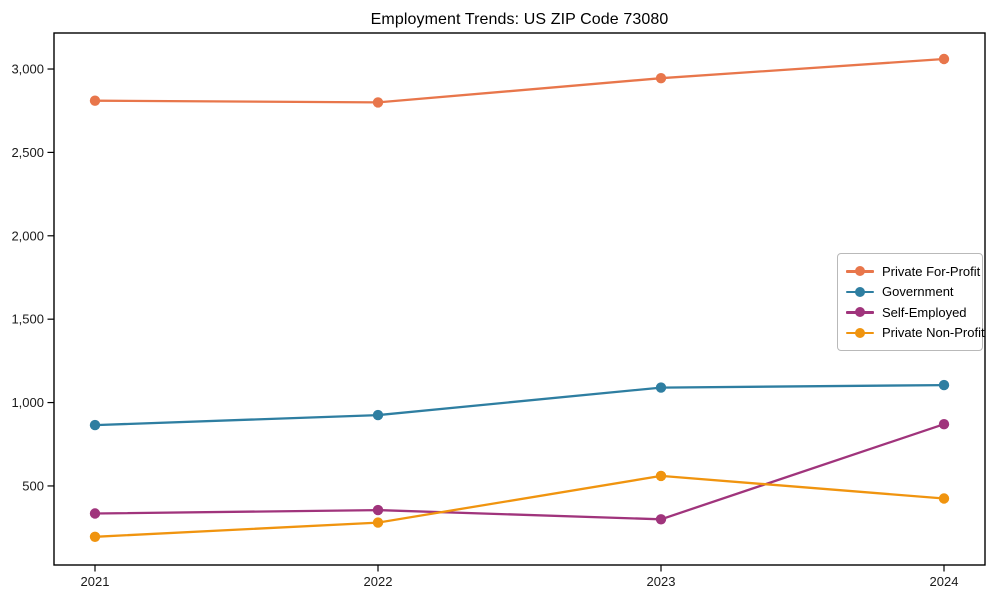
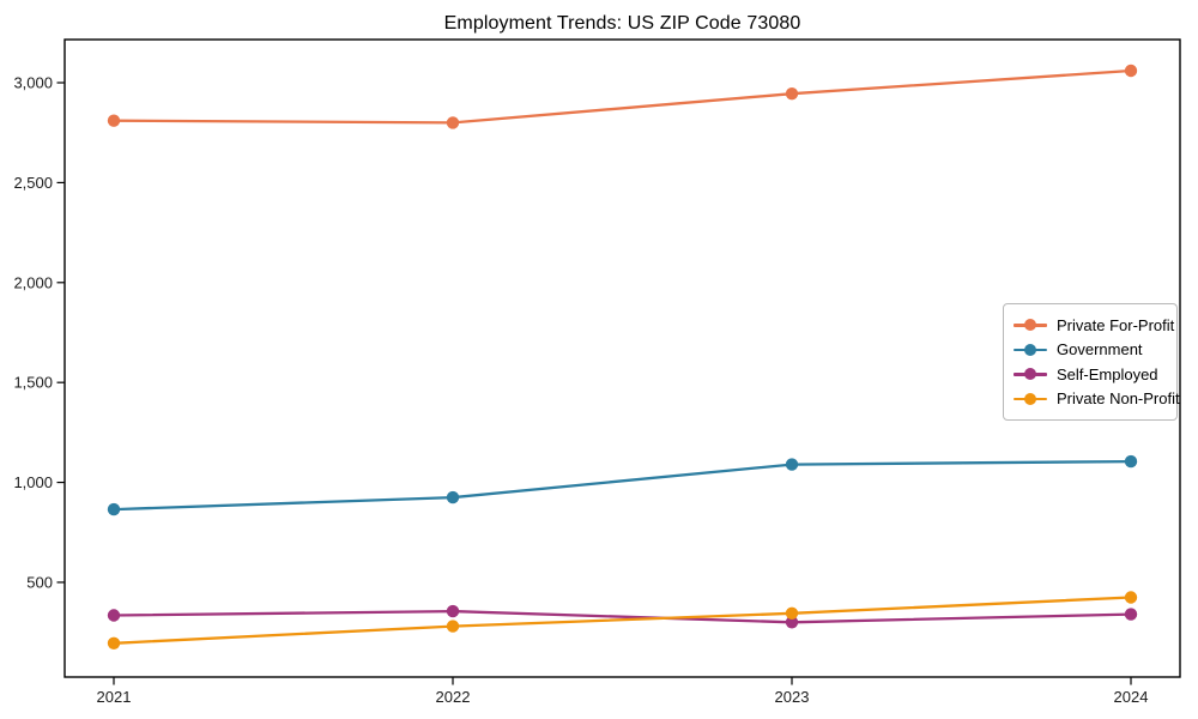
Private Non-Profit/2023: 560 -> 340
Self-Employed/2024: 870 -> 340
